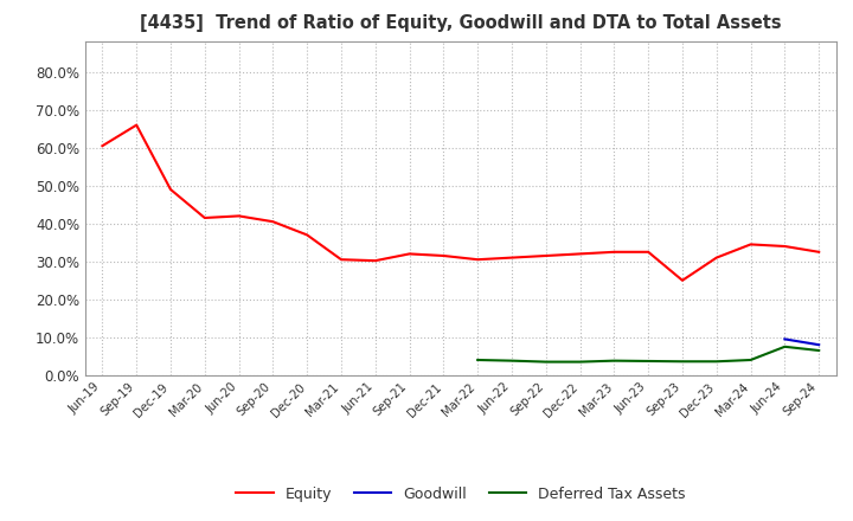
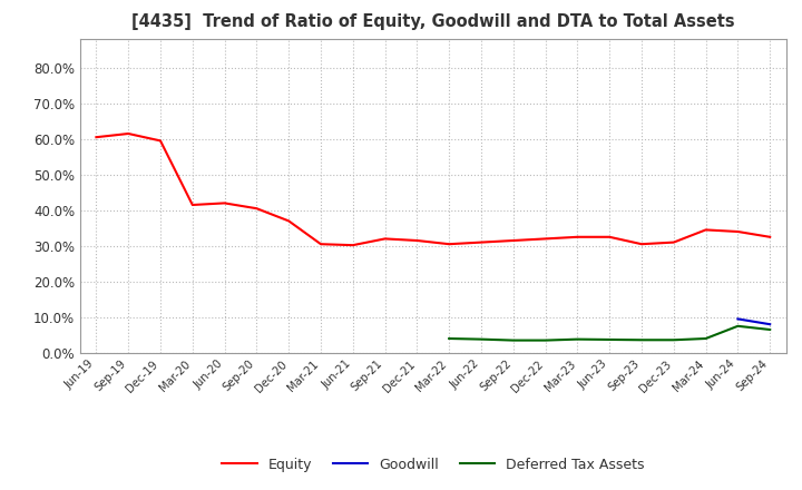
Equity/Sep-19: 66.0% -> 61.5%
Equity/Dec-19: 49.0% -> 59.5%
Equity/Sep-23: 25.0% -> 30.5%
